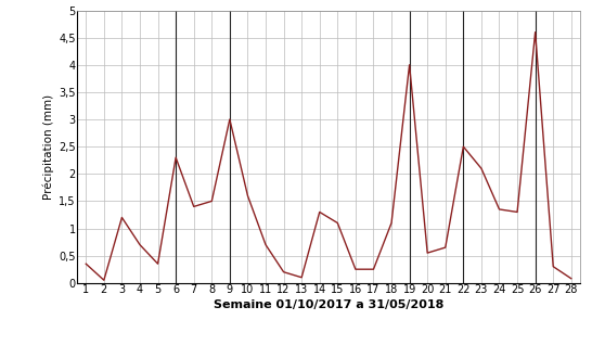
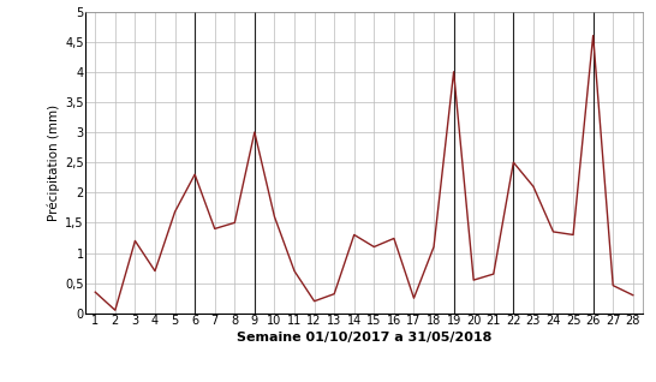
5: 0,35 -> 1,68
13: 0,10 -> 0,32
16: 0,25 -> 1,24
27: 0,30 -> 0,46
28: 0,08 -> 0,30
